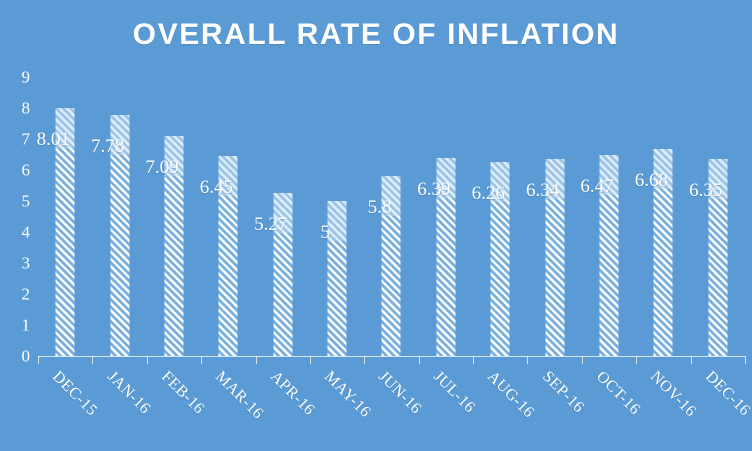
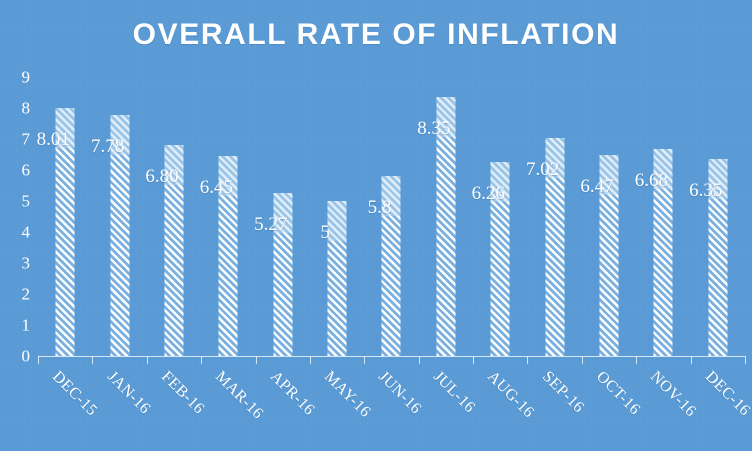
FEB-16: 7.09 -> 6.80
JUL-16: 6.39 -> 8.35
SEP-16: 6.34 -> 7.02
